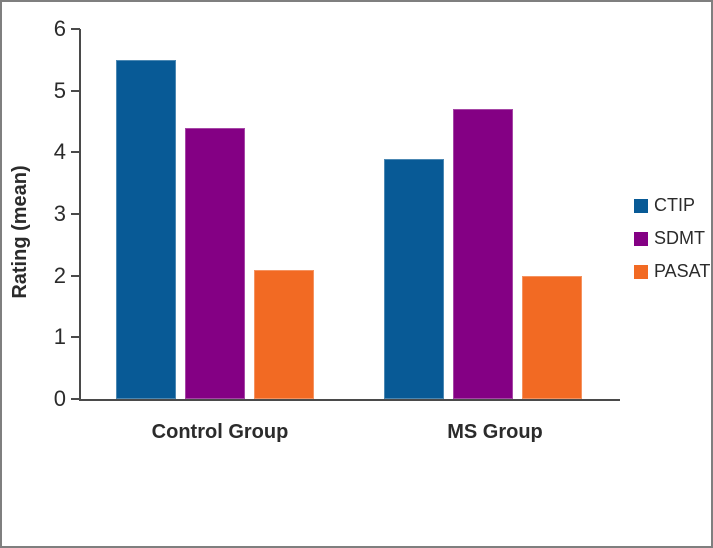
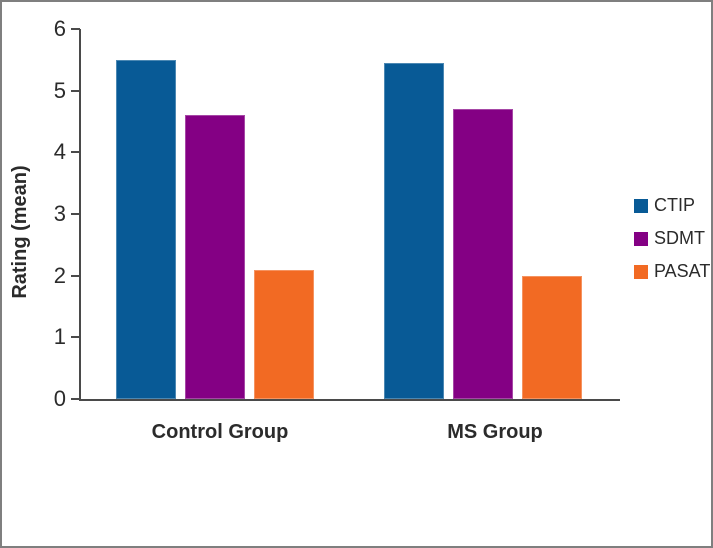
SDMT/Control Group: 4.4 -> 4.6
CTIP/MS Group: 3.9 -> 5.5
